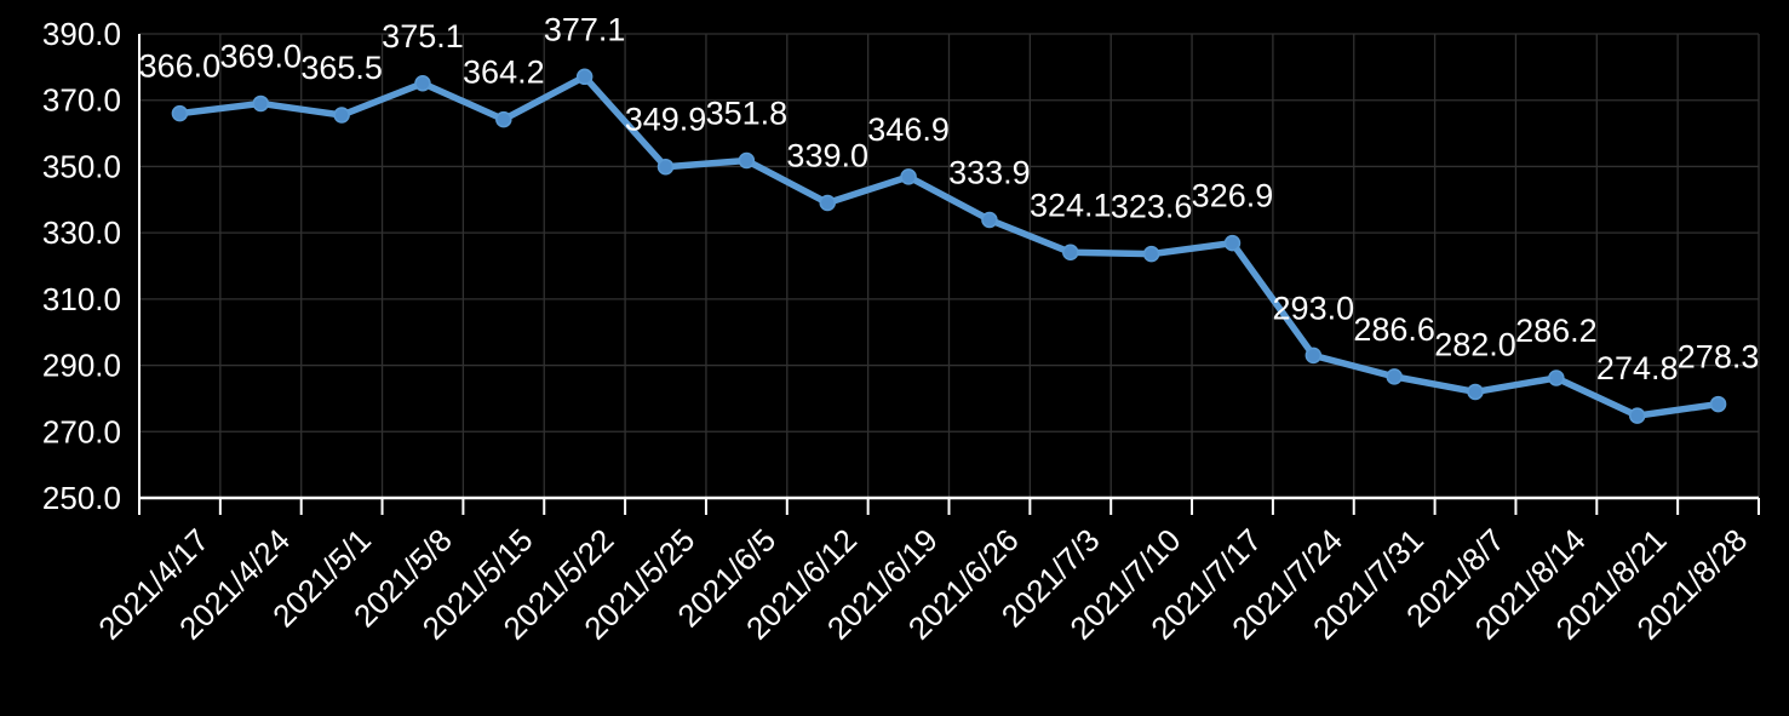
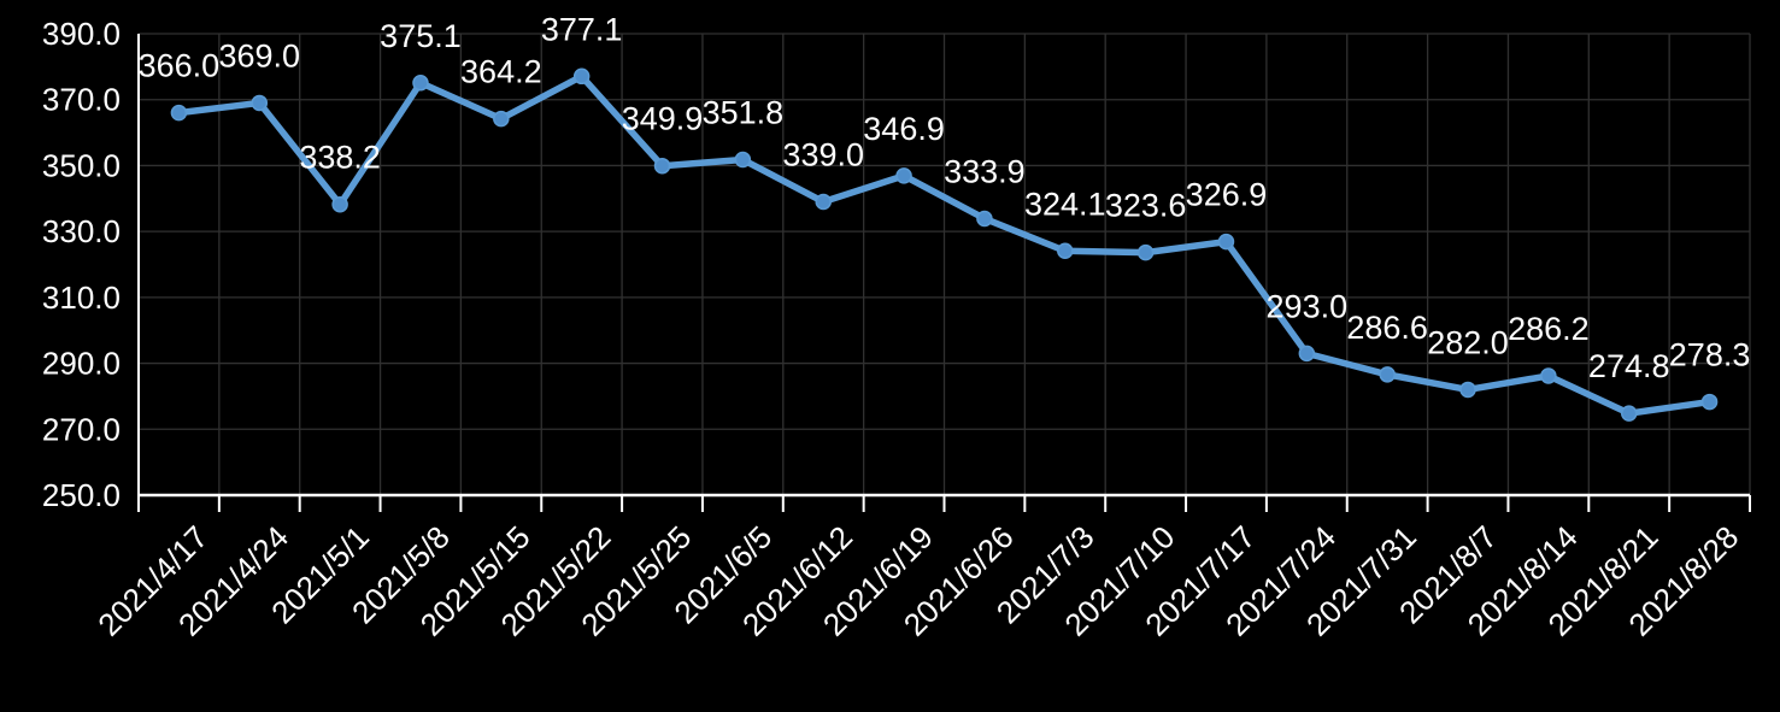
2021/5/1: 365.5 -> 338.2
